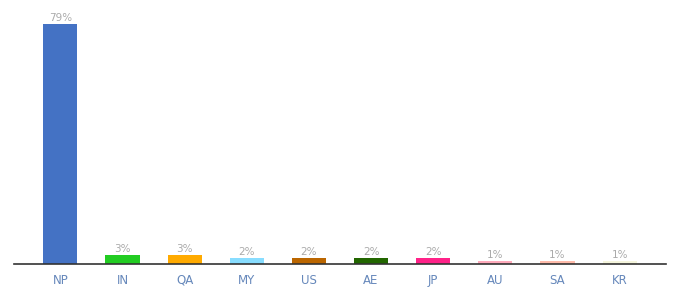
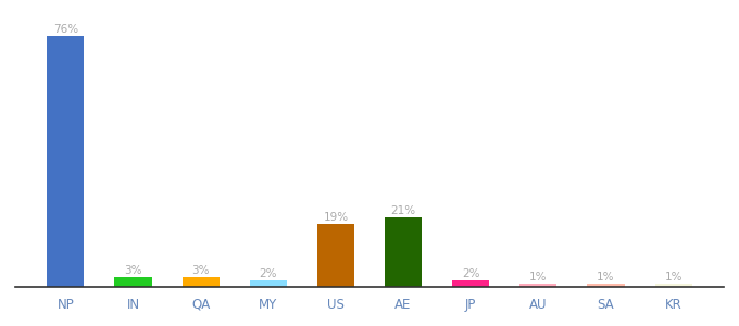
NP: 79% -> 76%
US: 2% -> 19%
AE: 2% -> 21%
